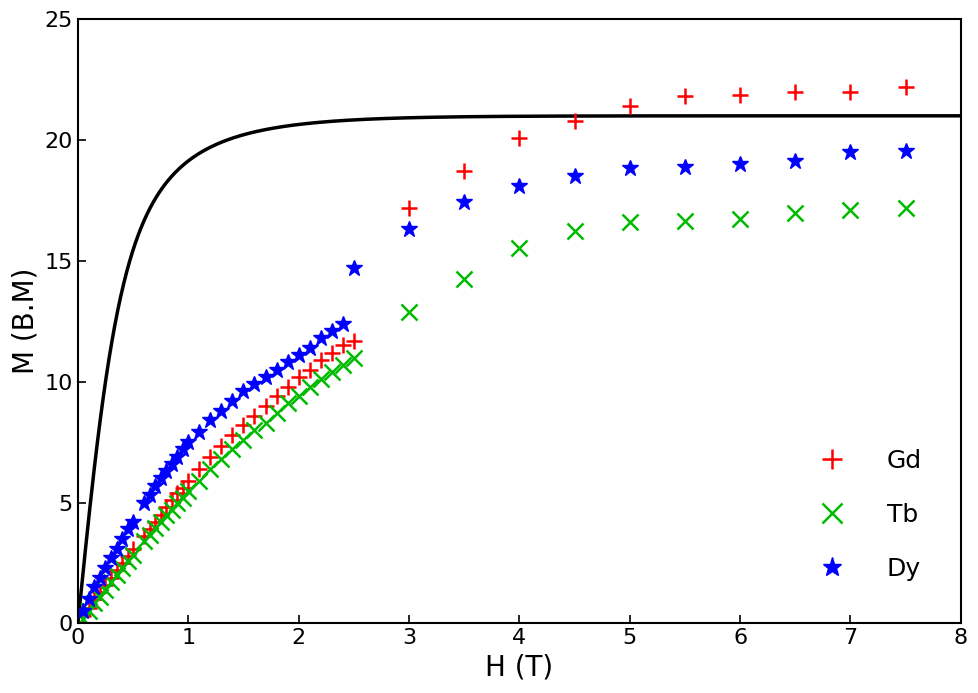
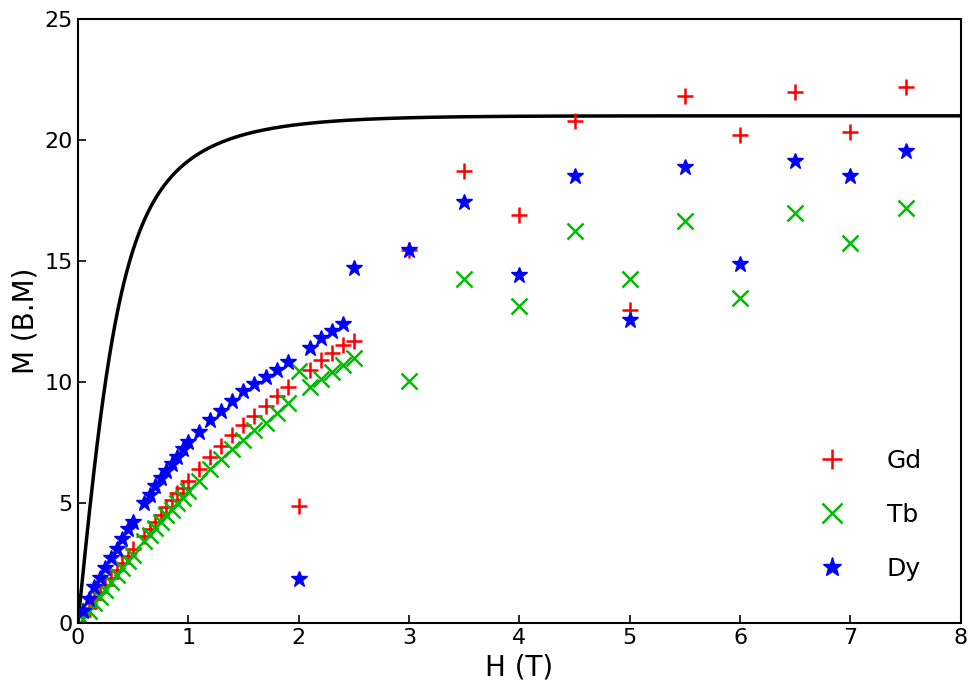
Gd/2: 10.20 -> 4.85
Tb/2: 9.40 -> 10.45
Dy/2: 11.10 -> 1.85
Gd/3: 17.20 -> 15.45
Tb/3: 12.90 -> 10.05
Dy/3: 16.30 -> 15.45
Gd/4: 20.10 -> 16.90
Tb/4: 15.55 -> 13.15
Dy/4: 18.10 -> 14.40
Gd/5: 21.40 -> 12.95
Tb/5: 16.60 -> 14.25
Dy/5: 18.85 -> 12.55
Gd/6: 21.85 -> 20.20
Tb/6: 16.75 -> 13.45
Dy/6: 19.00 -> 14.85
Gd/7: 22.00 -> 20.35
Tb/7: 17.10 -> 15.75
Dy/7: 19.50 -> 18.50
